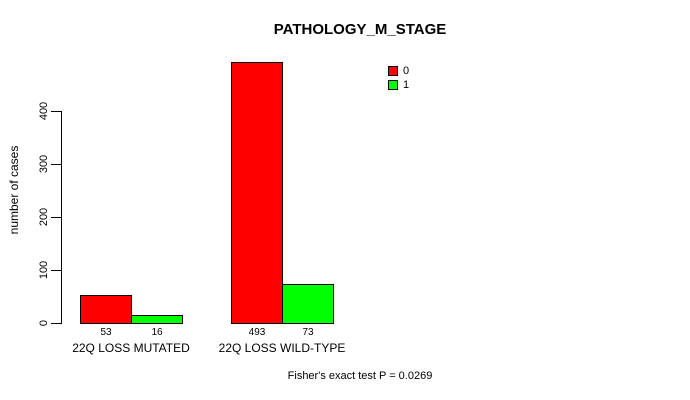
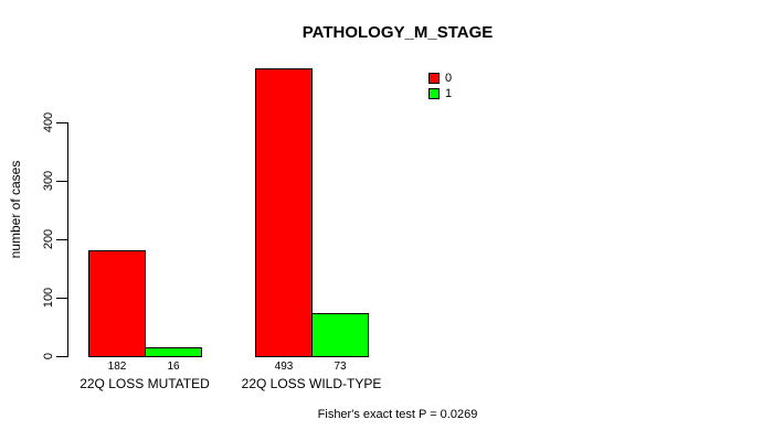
0/22Q LOSS MUTATED: 53 -> 182
